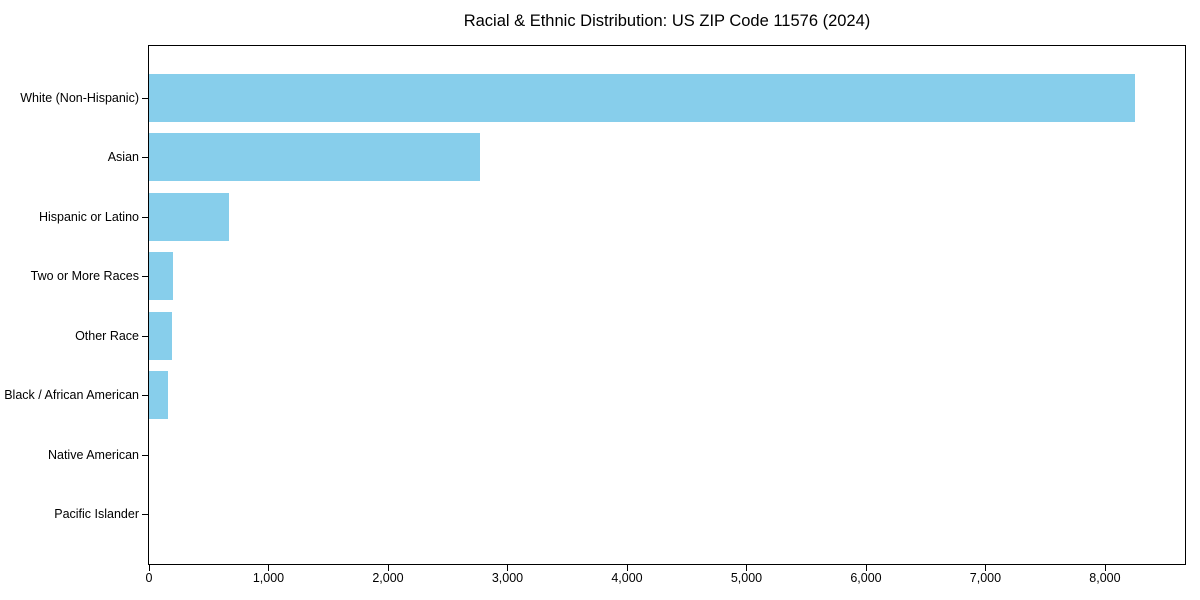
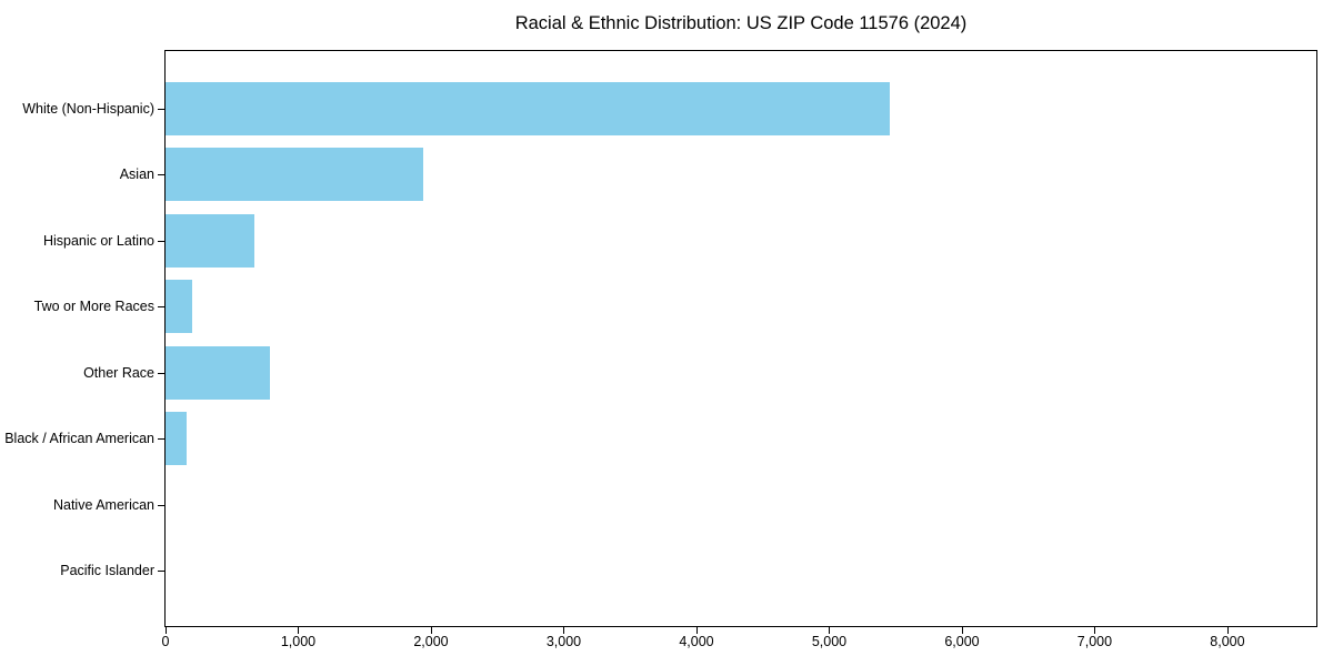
White (Non-Hispanic): 8250 -> 5460
Asian: 2770 -> 1940
Other Race: 190 -> 790
